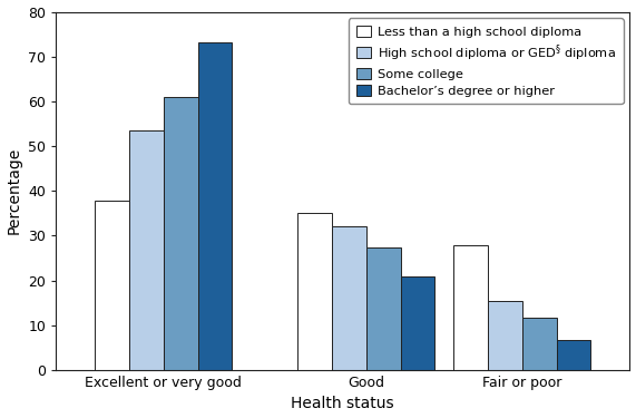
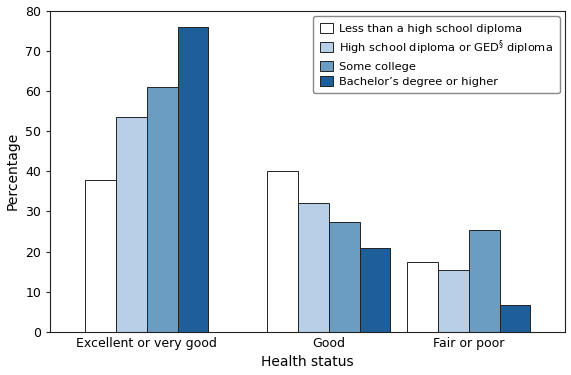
Bachelor’s degree or higher/Excellent or very good: 73.1 -> 76.0
Less than a high school diploma/Good: 35.0 -> 40.0
Less than a high school diploma/Fair or poor: 27.9 -> 17.5
Some college/Fair or poor: 11.8 -> 25.5
